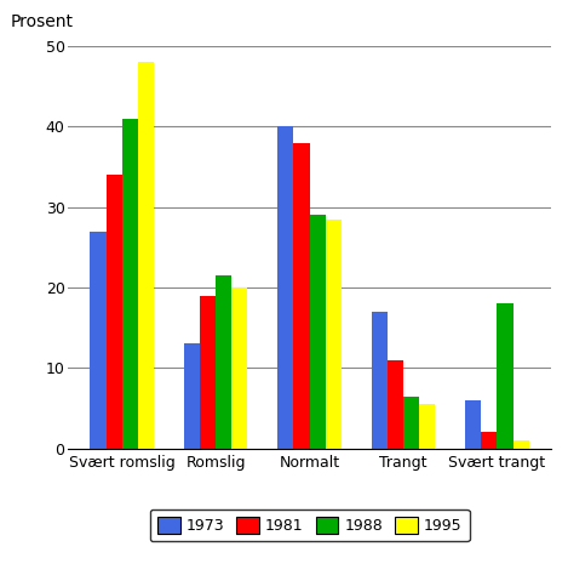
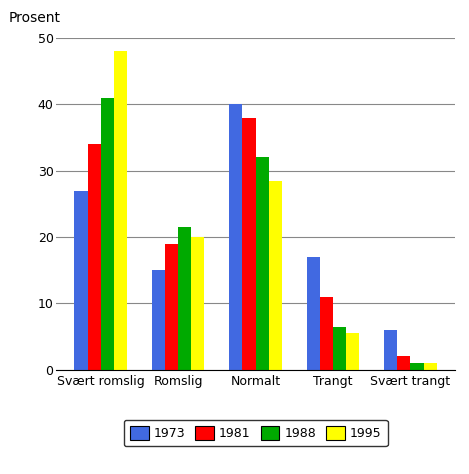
1973/Romslig: 13 -> 15
1988/Normalt: 29.0 -> 32.0
1988/Svært trangt: 18.0 -> 1.0
